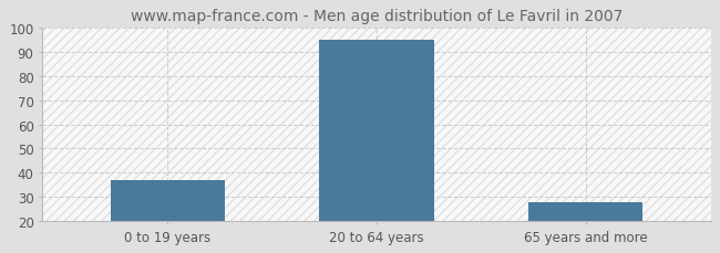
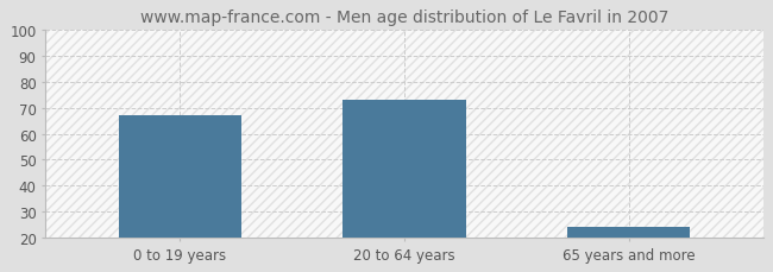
0 to 19 years: 37 -> 67
20 to 64 years: 95 -> 73
65 years and more: 28 -> 24
